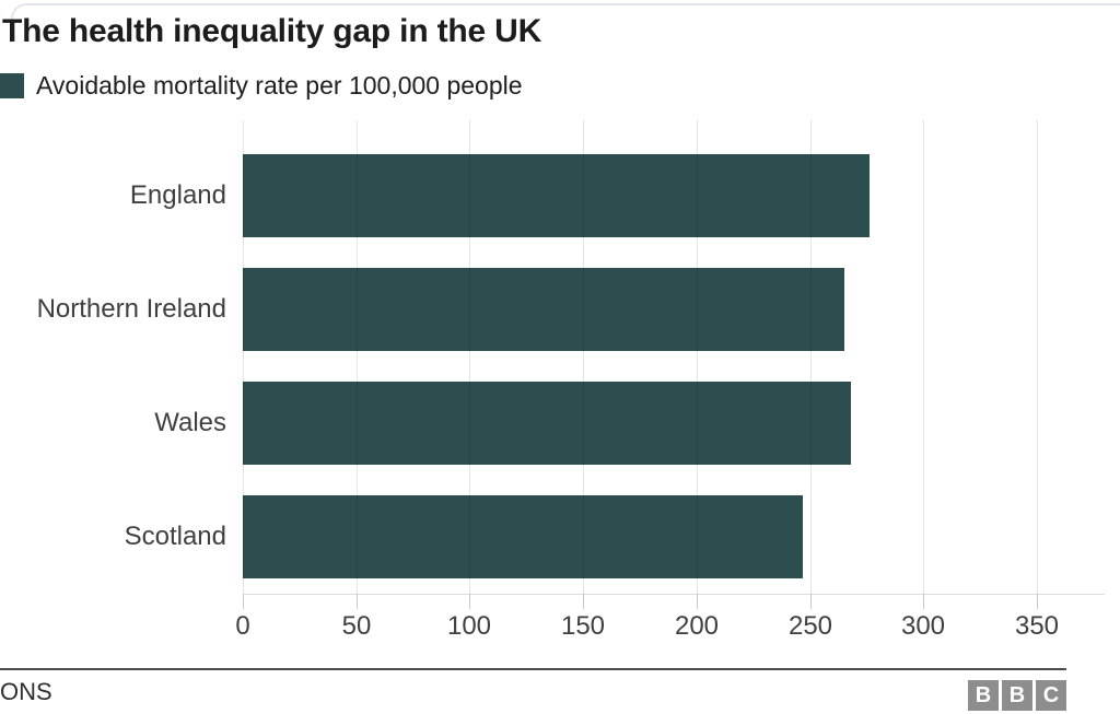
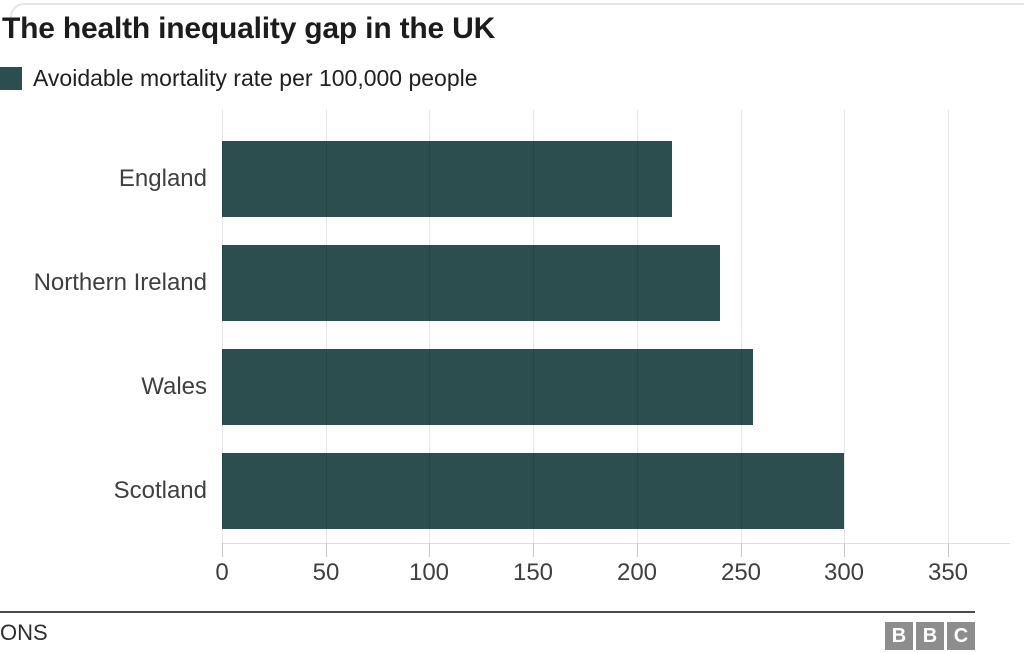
England: 276 -> 217
Northern Ireland: 265 -> 240
Wales: 268 -> 256
Scotland: 247 -> 300
